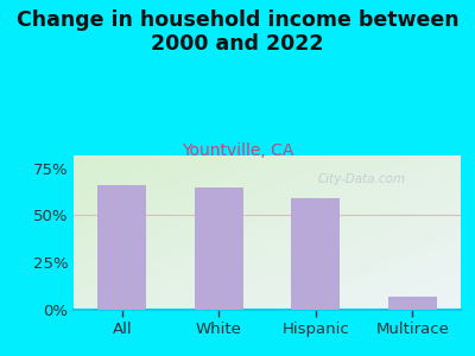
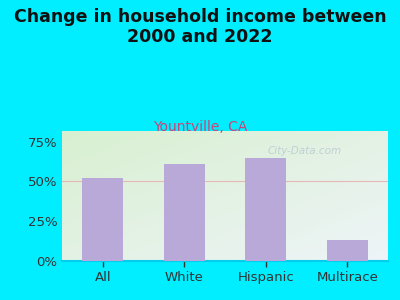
All: 66% -> 52%
White: 65% -> 61%
Hispanic: 59% -> 65%
Multirace: 7% -> 13%
